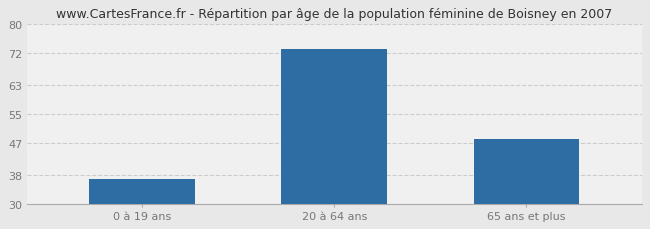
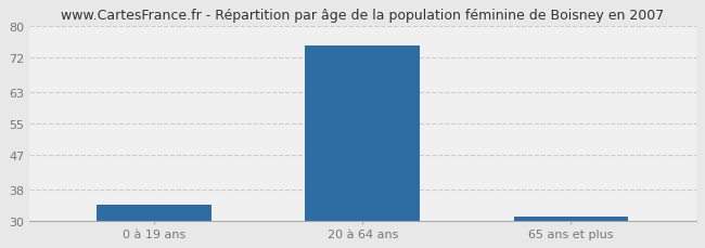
0 à 19 ans: 37 -> 34
20 à 64 ans: 73 -> 75
65 ans et plus: 48 -> 31
